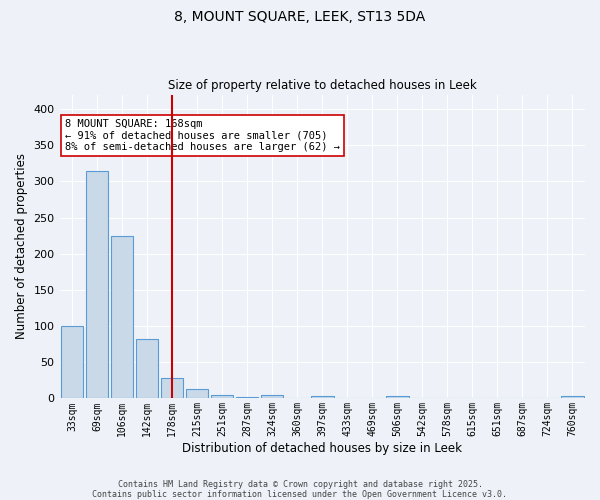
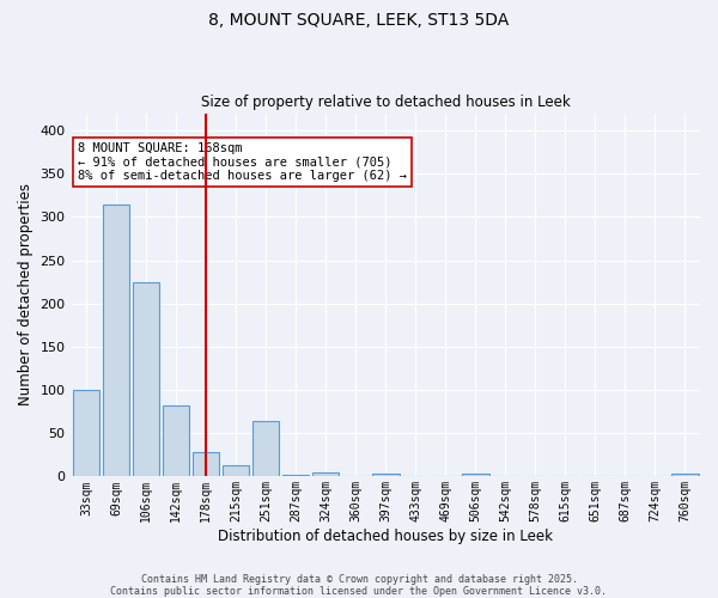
251sqm: 5 -> 64
